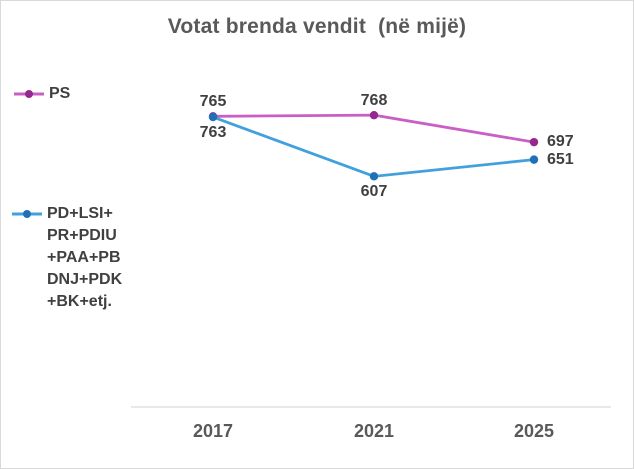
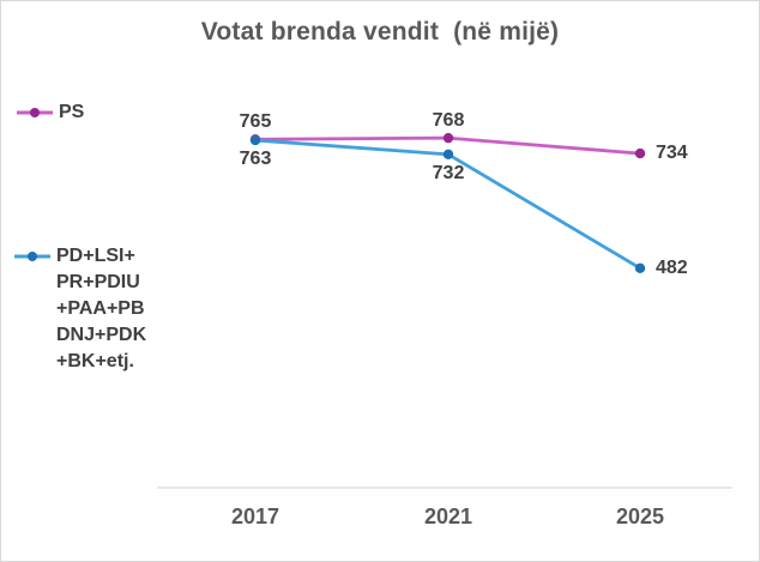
PD+LSI+ PR+PDIU +PAA+PB DNJ+PDK +BK+etj./2021: 607 -> 732
PS/2025: 697 -> 734
PD+LSI+ PR+PDIU +PAA+PB DNJ+PDK +BK+etj./2025: 651 -> 482
